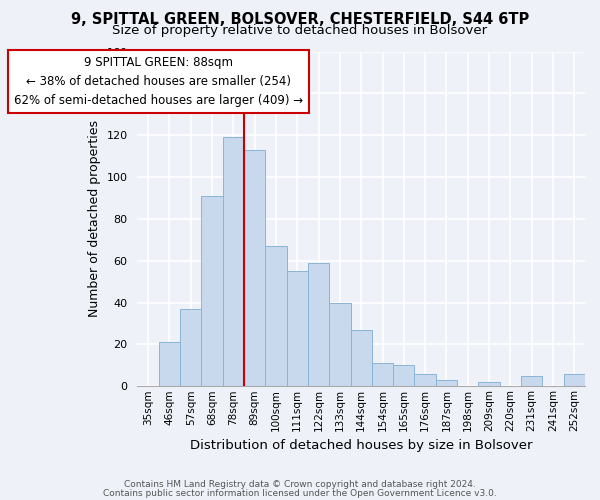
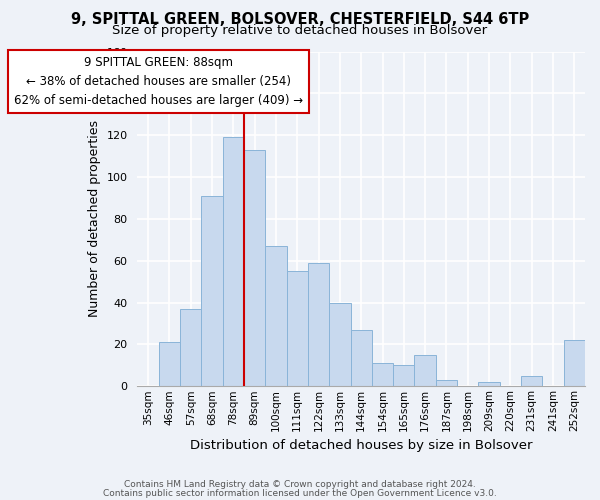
176sqm: 6 -> 15
252sqm: 6 -> 22
